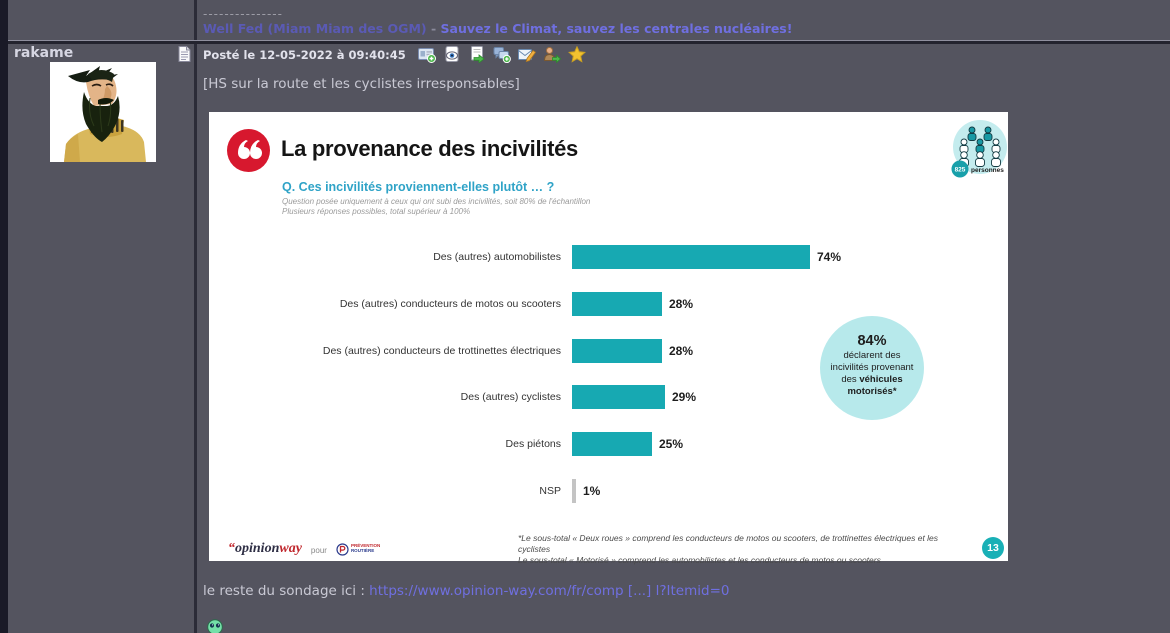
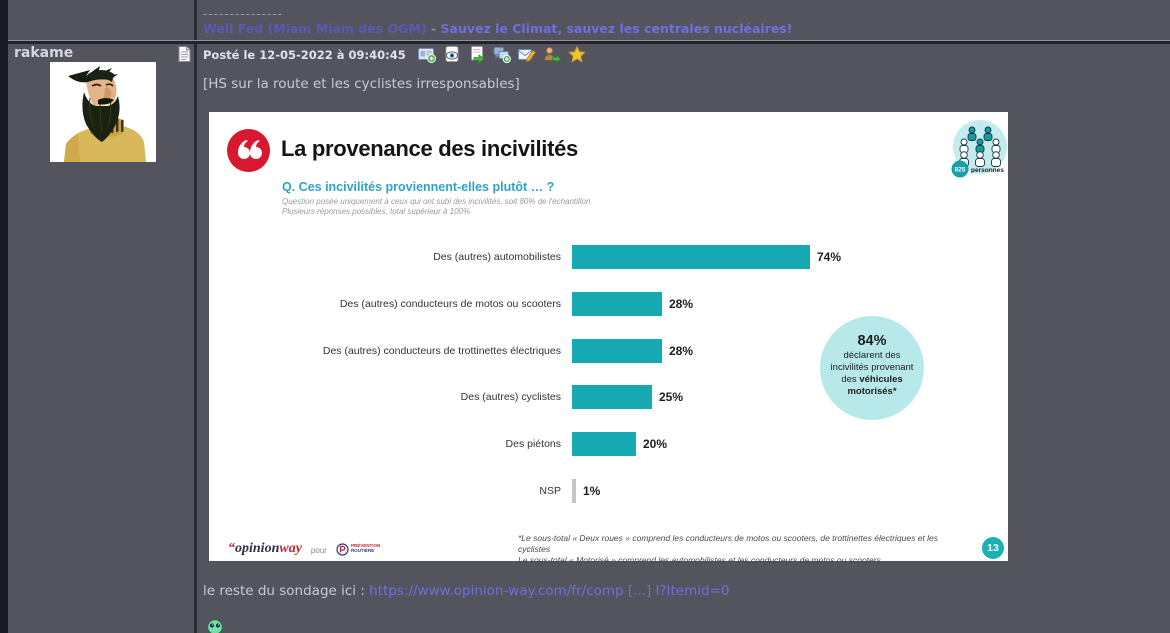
Des (autres) cyclistes: 29% -> 25%
Des piétons: 25% -> 20%
